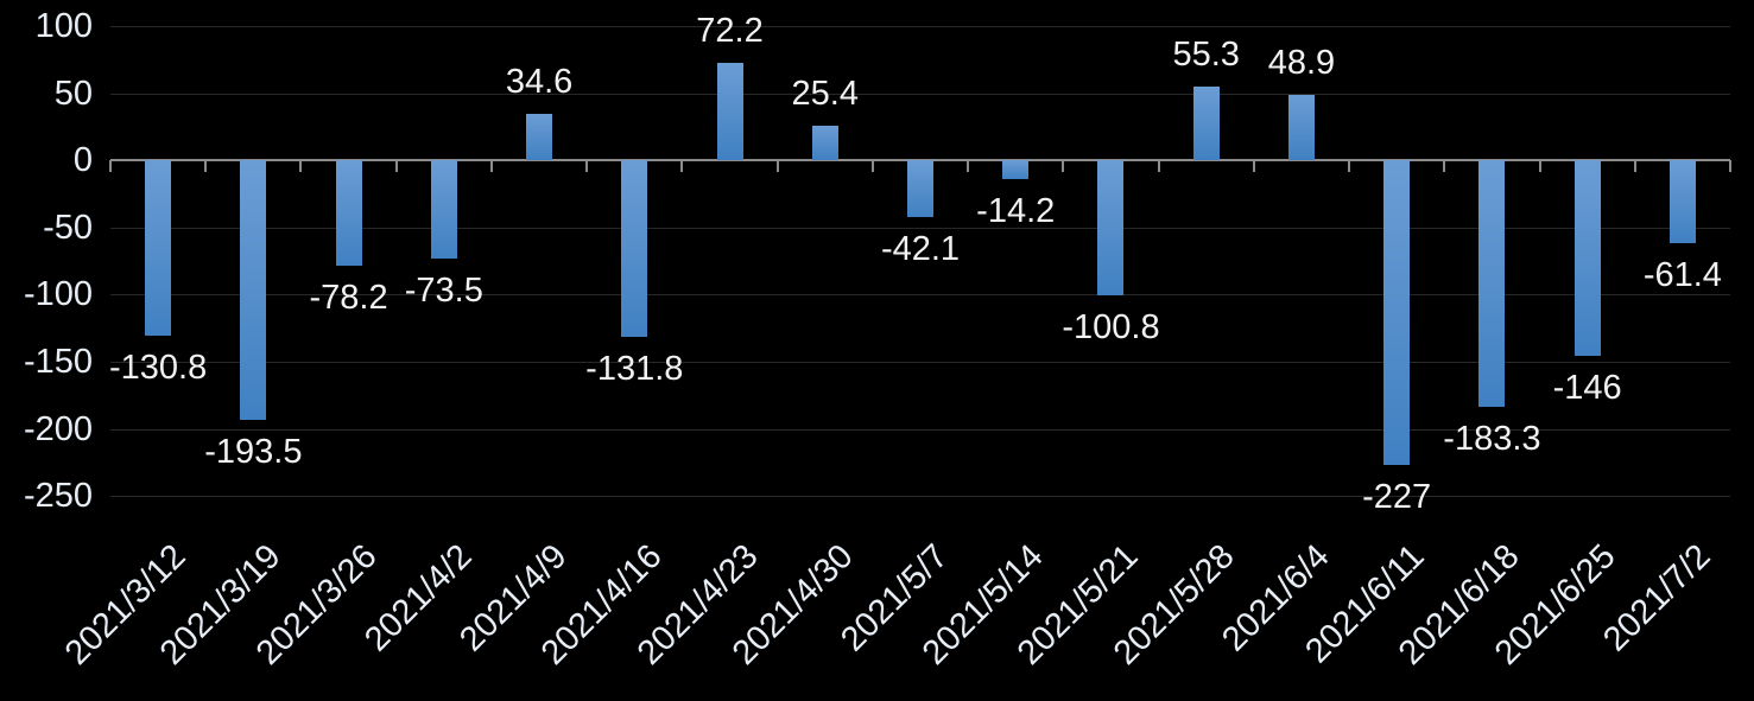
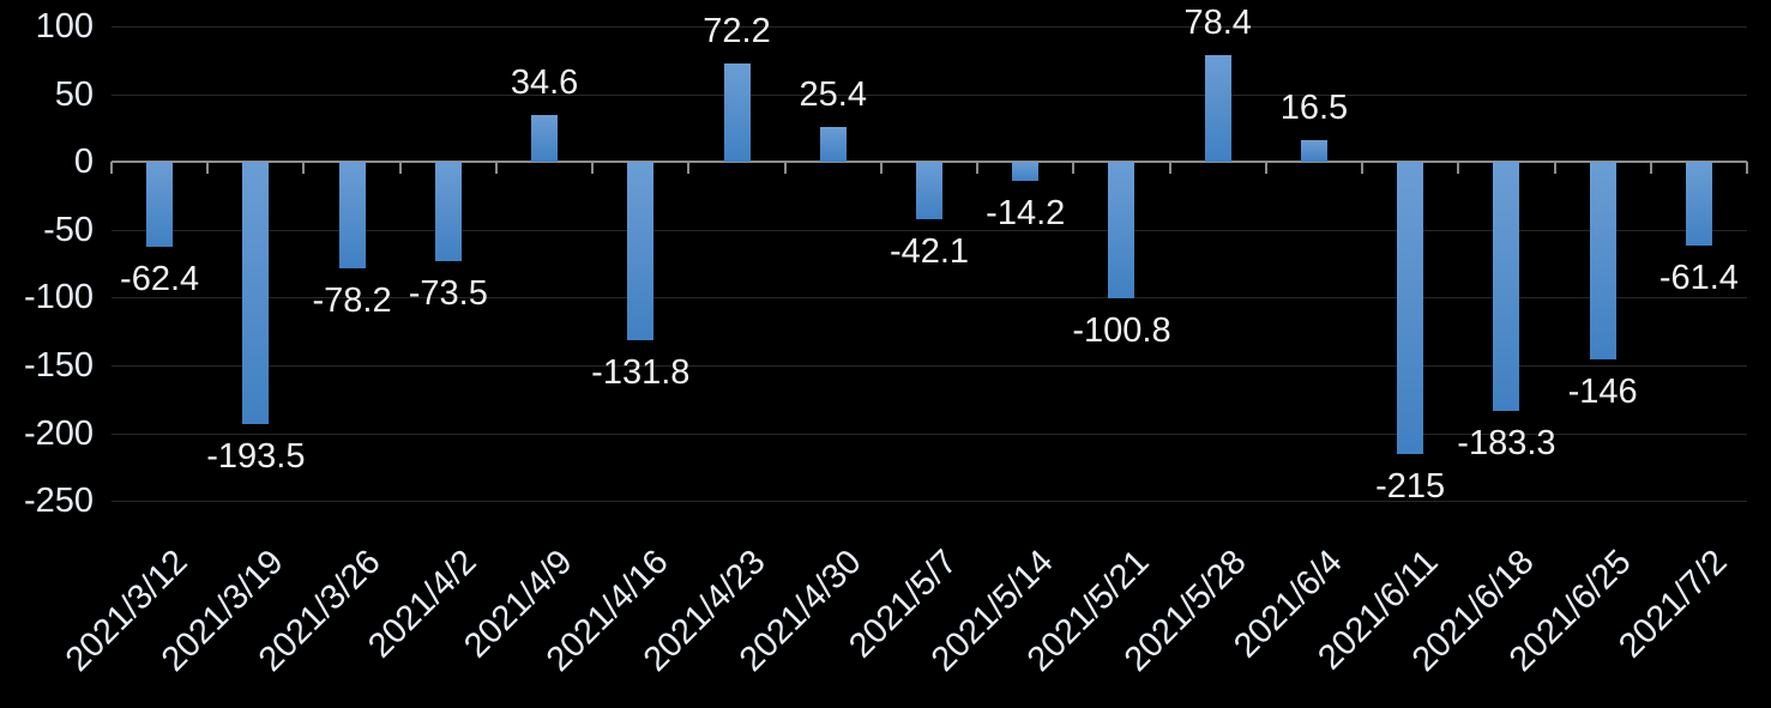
2021/3/12: -130.8 -> -62.4
2021/5/28: 55.3 -> 78.4
2021/6/4: 48.9 -> 16.5
2021/6/11: -227 -> -215
